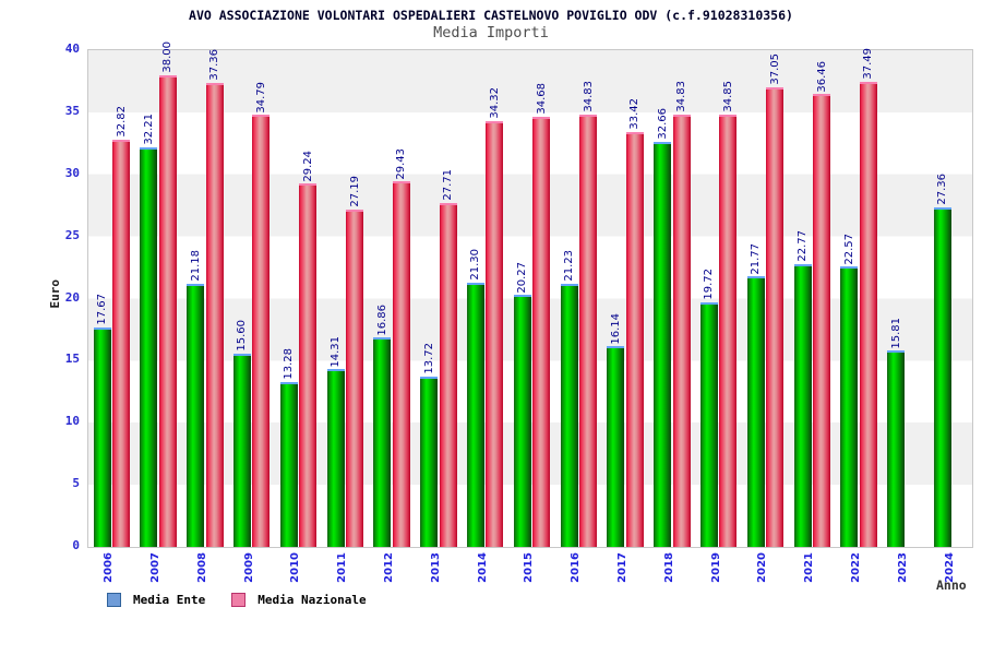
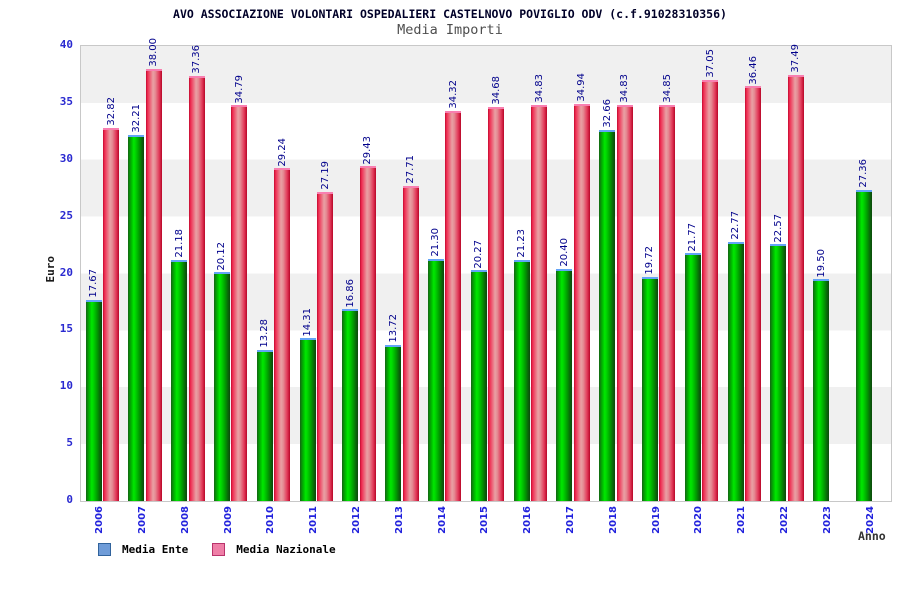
Media Ente/2009: 15.60 -> 20.12
Media Ente/2017: 16.14 -> 20.40
Media Nazionale/2017: 33.42 -> 34.94
Media Ente/2023: 15.81 -> 19.50
